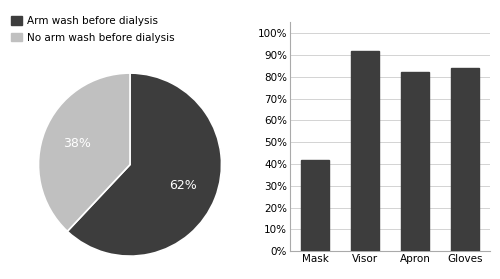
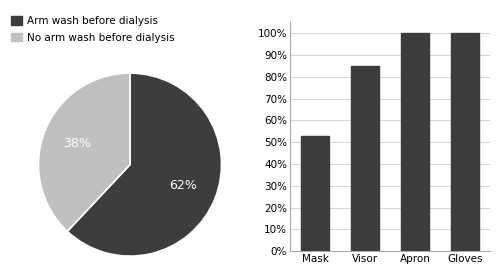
Mask: 42% -> 53%
Visor: 92% -> 85%
Apron: 82% -> 100%
Gloves: 84% -> 100%
